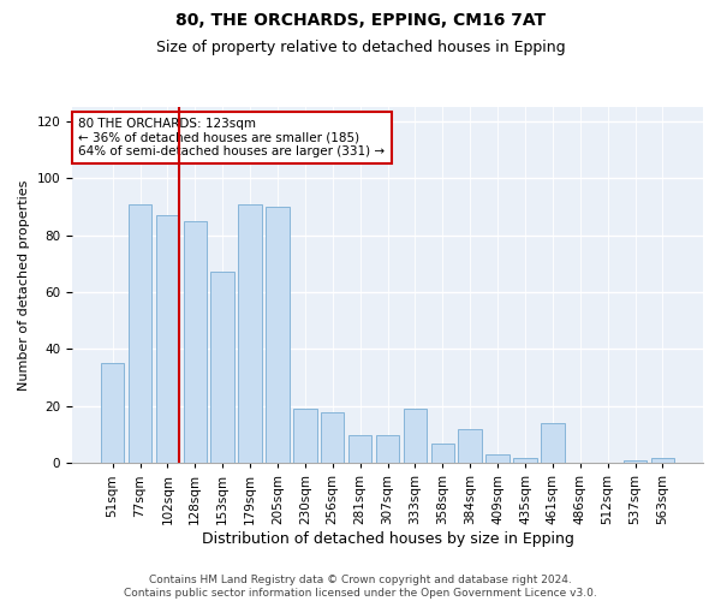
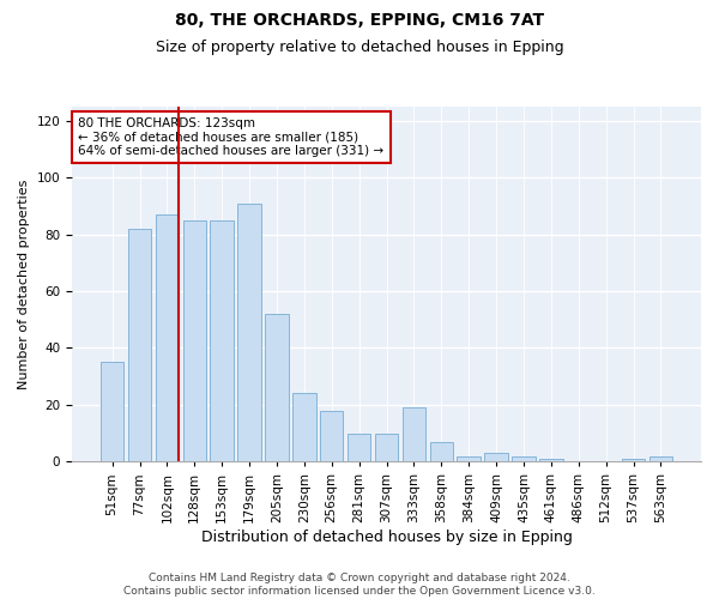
77sqm: 91 -> 82
153sqm: 67 -> 85
205sqm: 90 -> 52
230sqm: 19 -> 24
384sqm: 12 -> 2
461sqm: 14 -> 1
